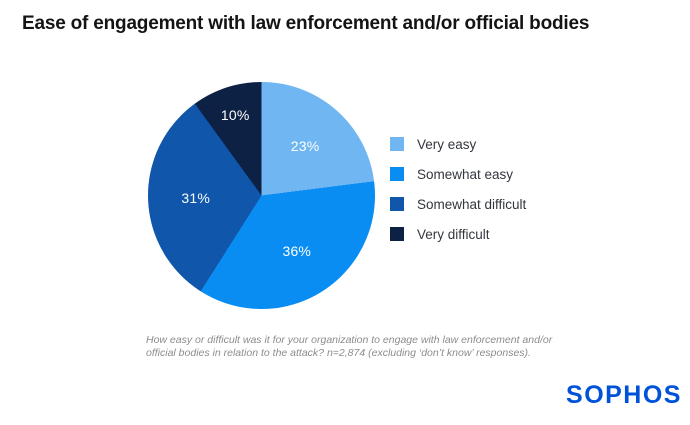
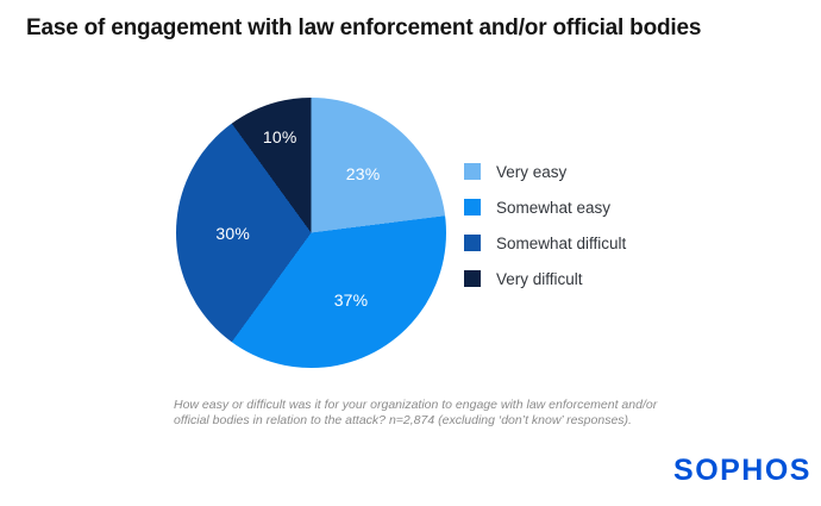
Somewhat easy: 36% -> 37%
Somewhat difficult: 31% -> 30%
